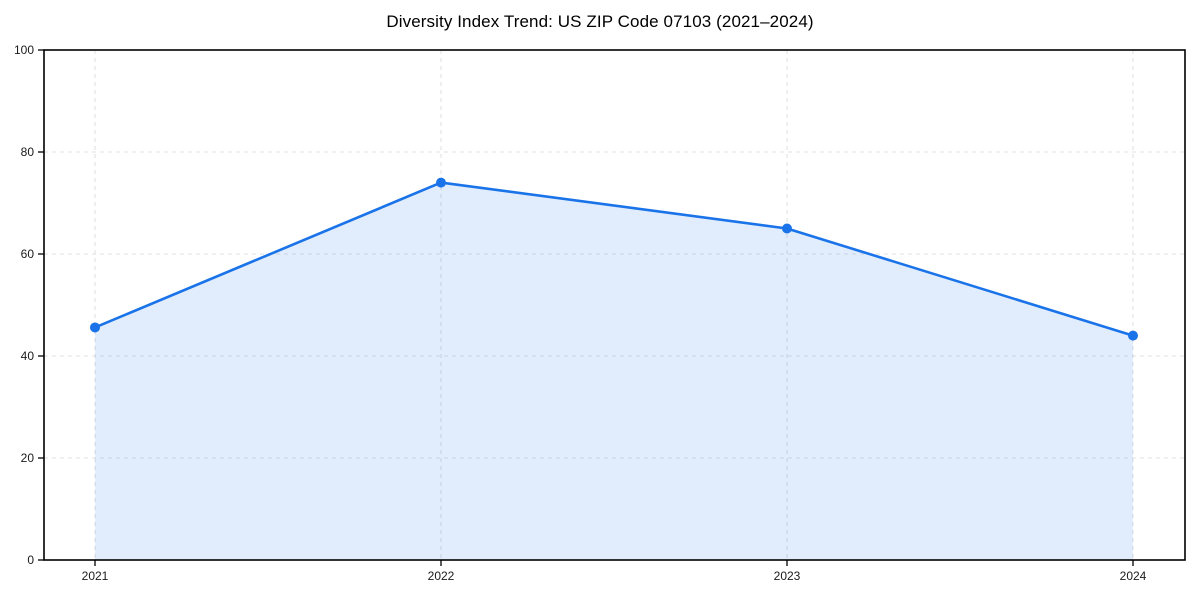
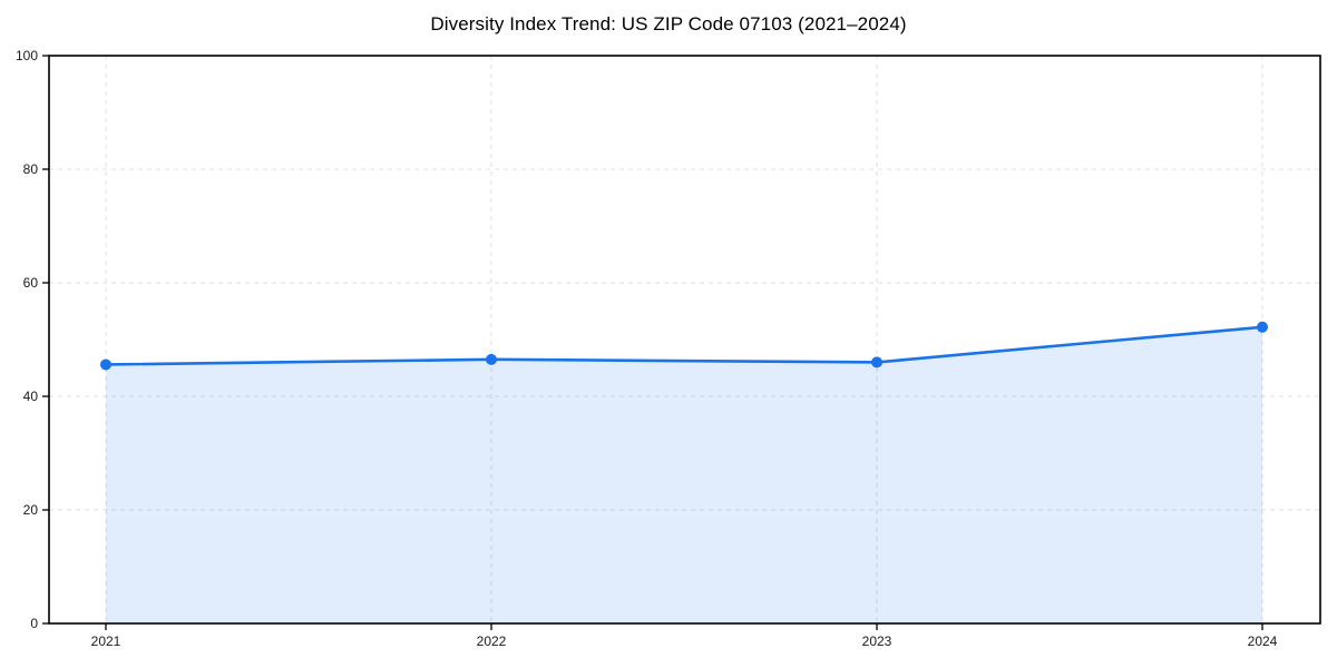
2022: 74 -> 46
2023: 65 -> 46
2024: 44 -> 52
